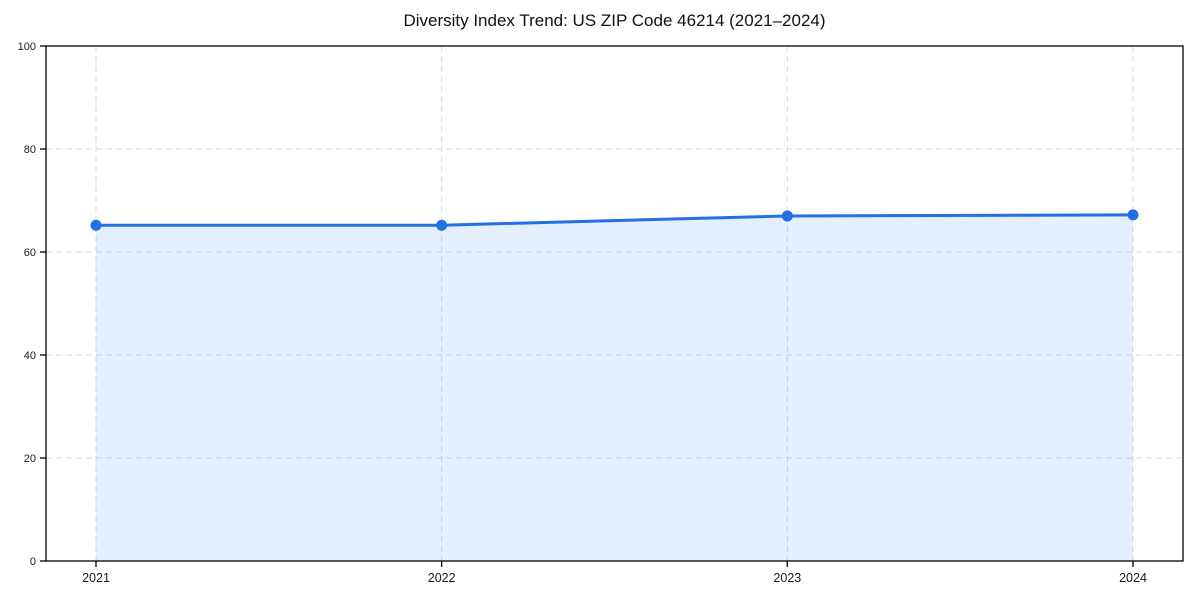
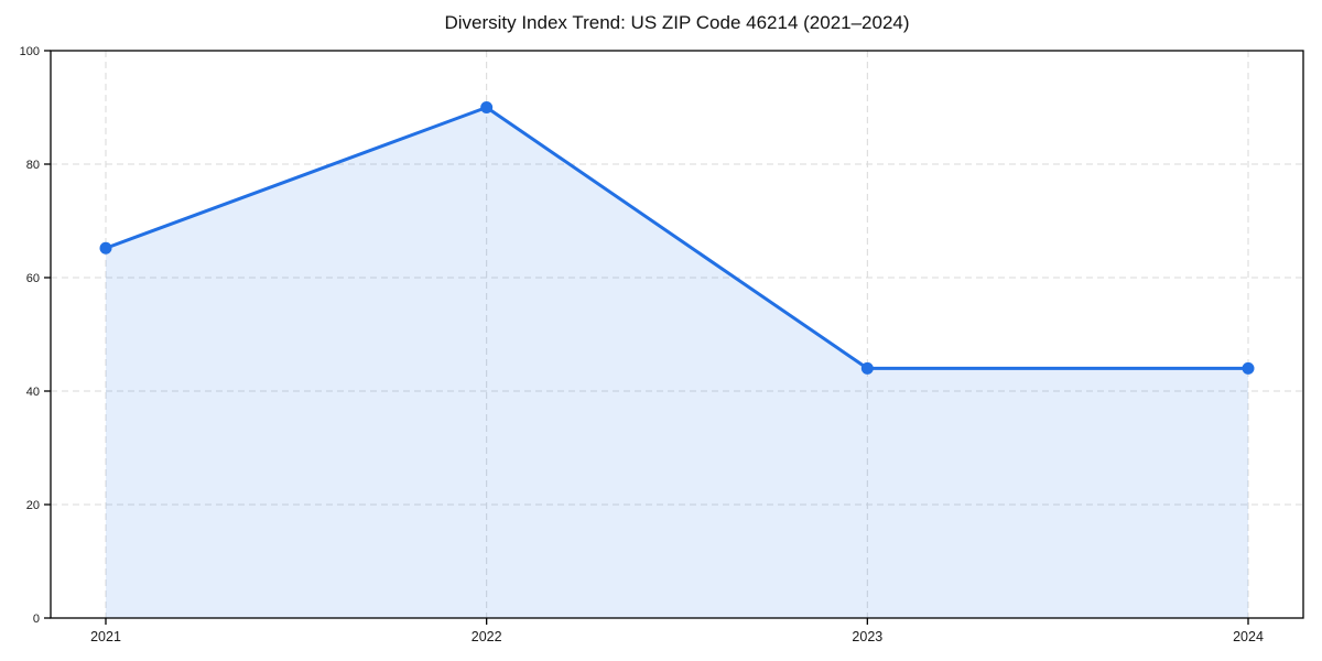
2022: 65 -> 90
2023: 67 -> 44
2024: 67 -> 44
